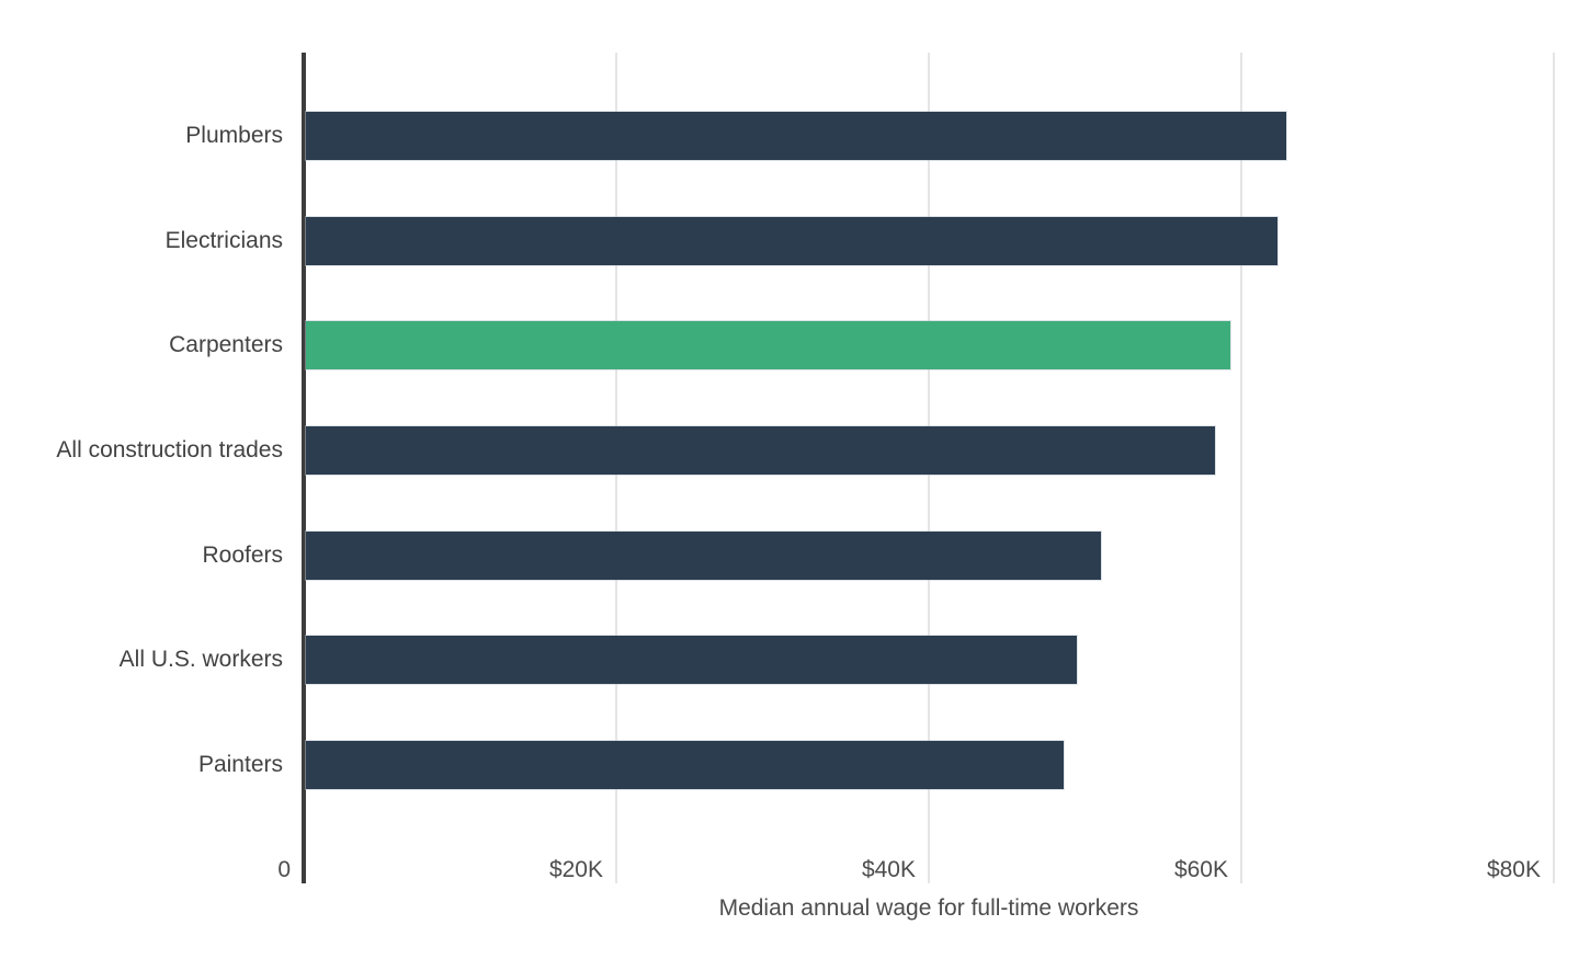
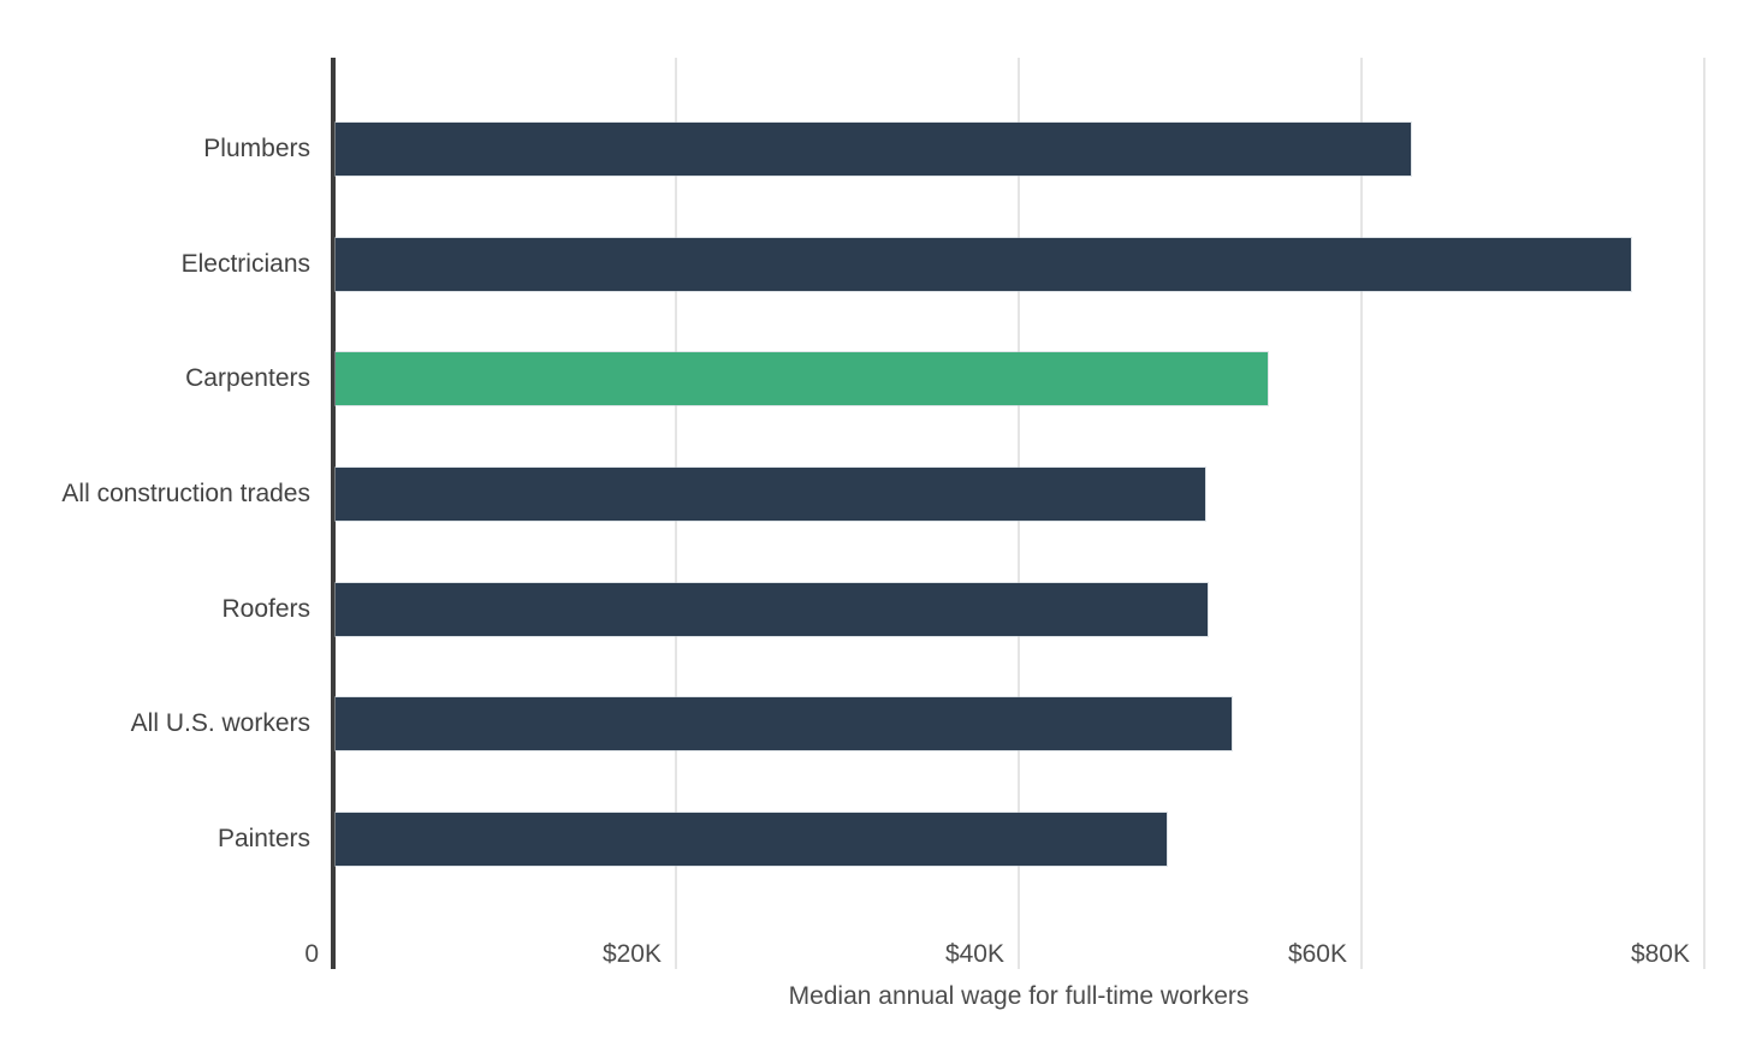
Electricians: $62.3K -> $75.7K
Carpenters: $59.3K -> $54.5K
All construction trades: $58.3K -> $50.9K
All U.S. workers: $49.5K -> $52.4K
